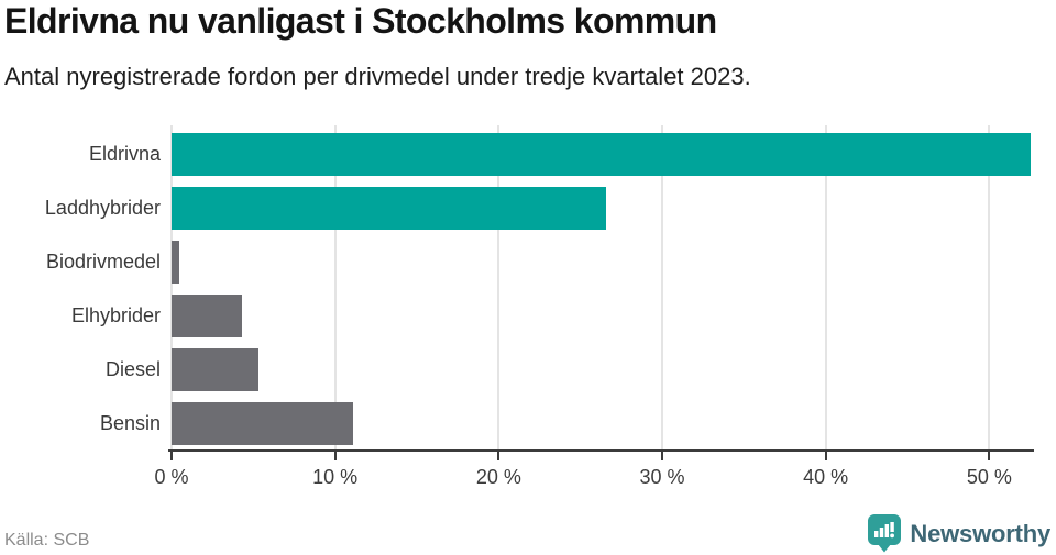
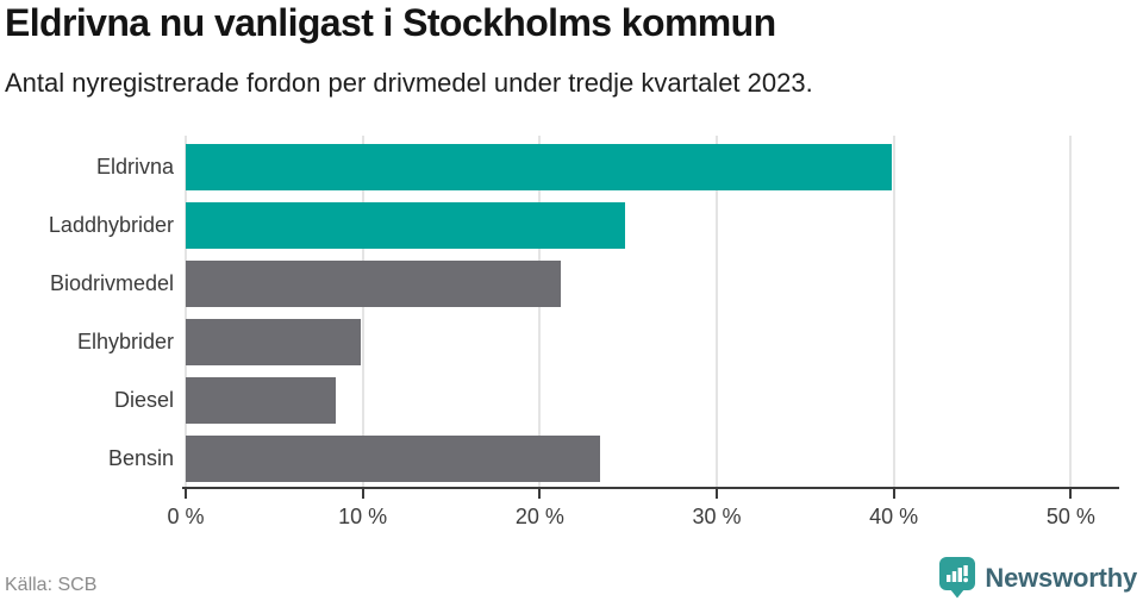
Eldrivna: 52.5% -> 39.9%
Laddhybrider: 26.6% -> 24.8%
Biodrivmedel: 0.5% -> 21.2%
Elhybrider: 4.3% -> 9.9%
Diesel: 5.3% -> 8.5%
Bensin: 11.1% -> 23.4%
